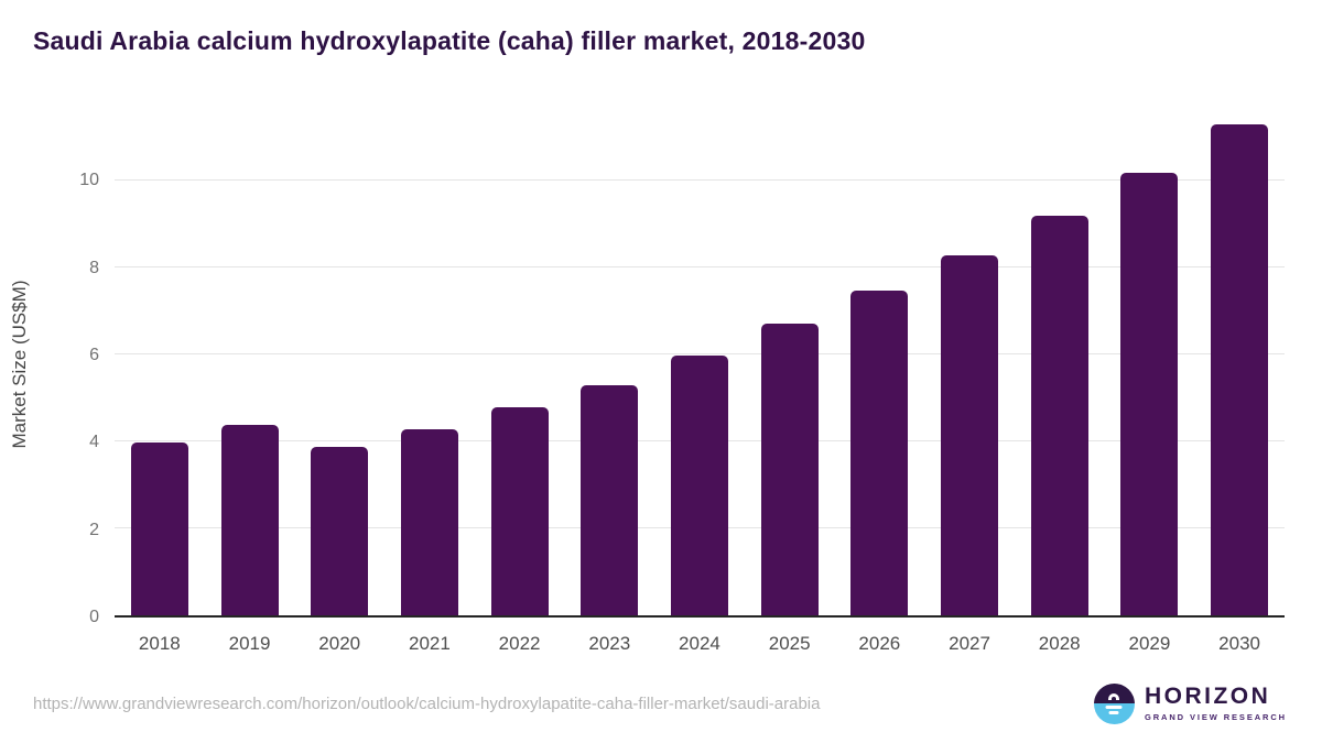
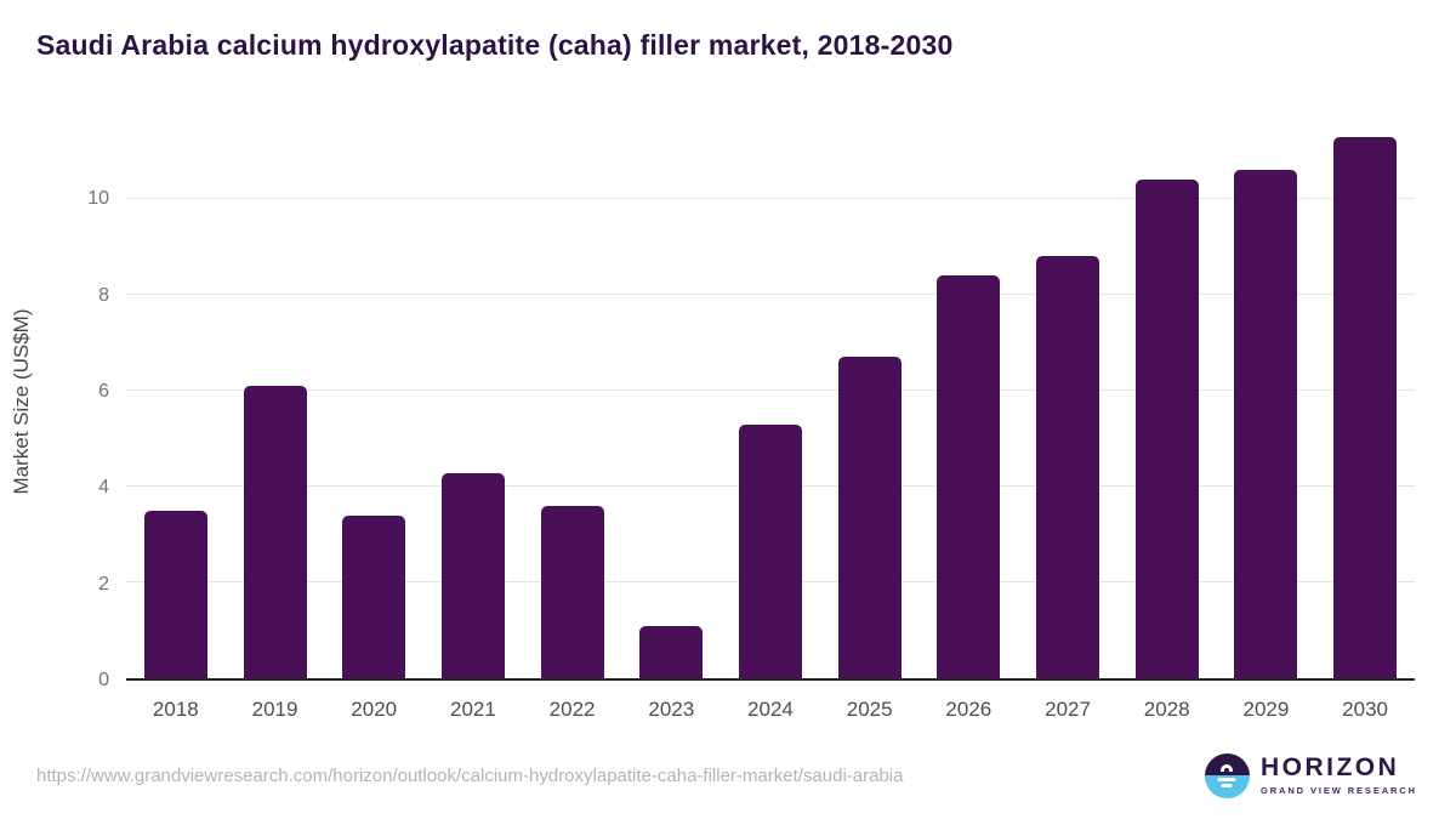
2018: 4.0 -> 3.5
2019: 4.4 -> 6.1
2020: 3.9 -> 3.4
2022: 4.8 -> 3.6
2023: 5.3 -> 1.1
2024: 6.0 -> 5.3
2026: 7.5 -> 8.4
2027: 8.3 -> 8.8
2028: 9.2 -> 10.4
2029: 10.2 -> 10.6
